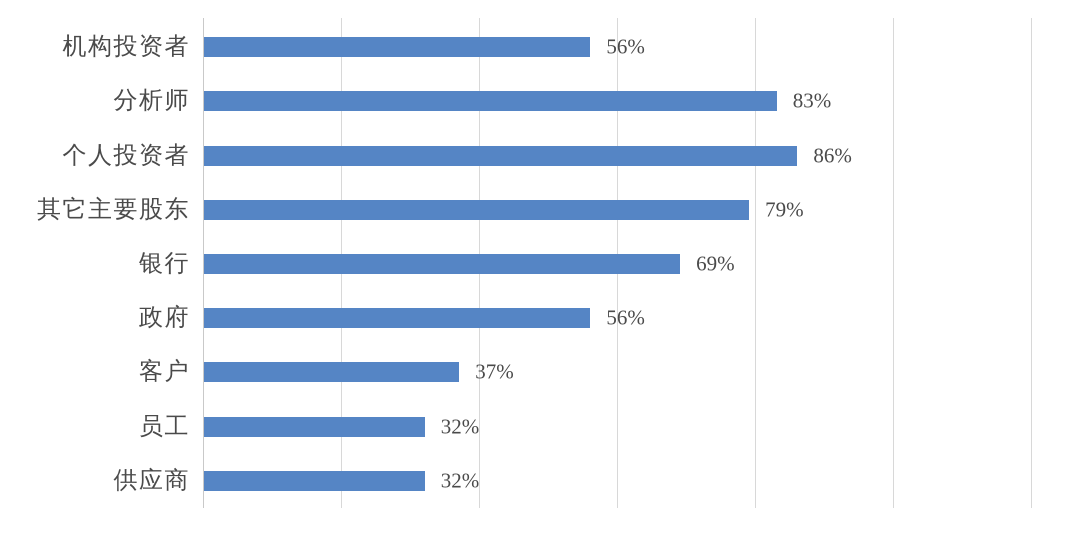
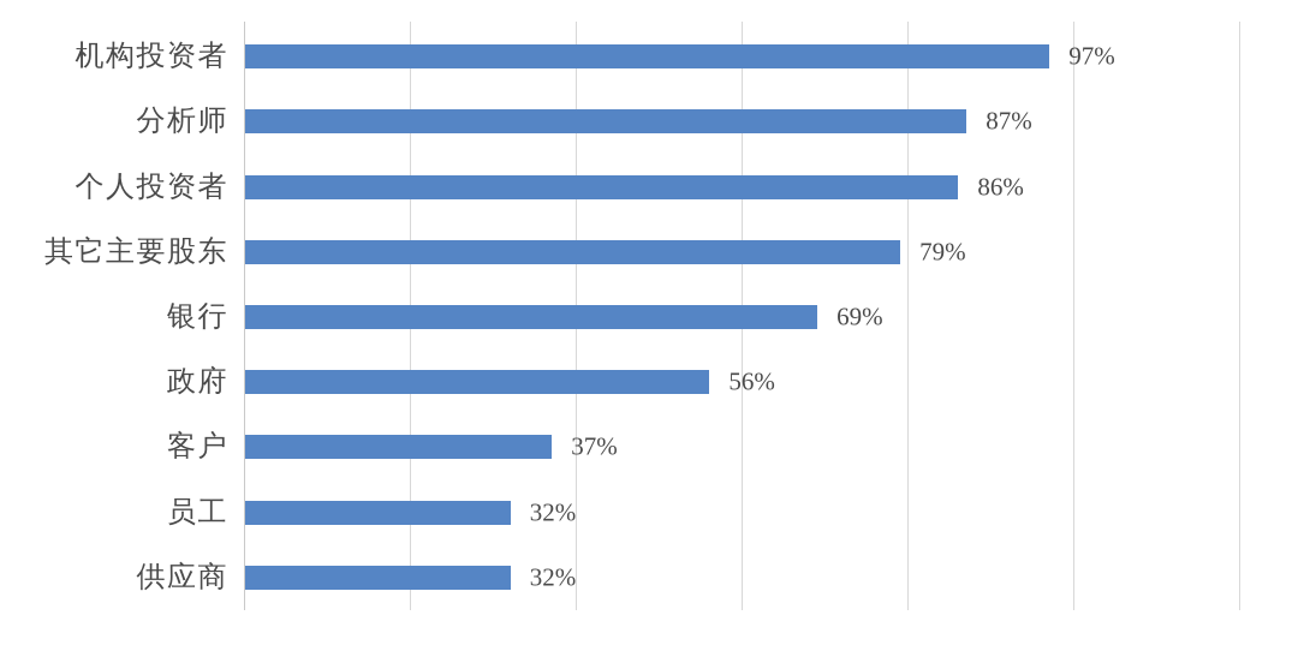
机构投资者: 56% -> 97%
分析师: 83% -> 87%
